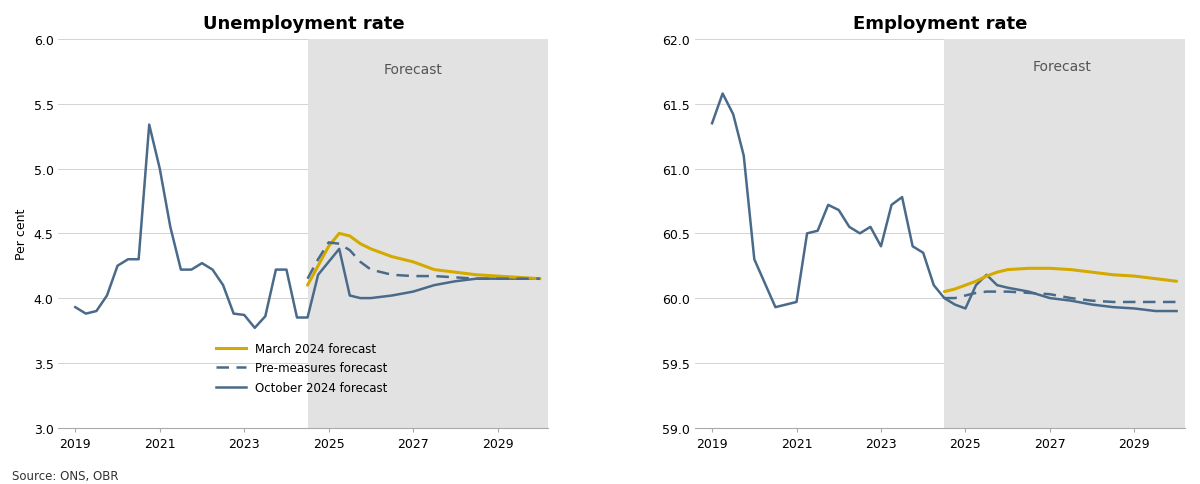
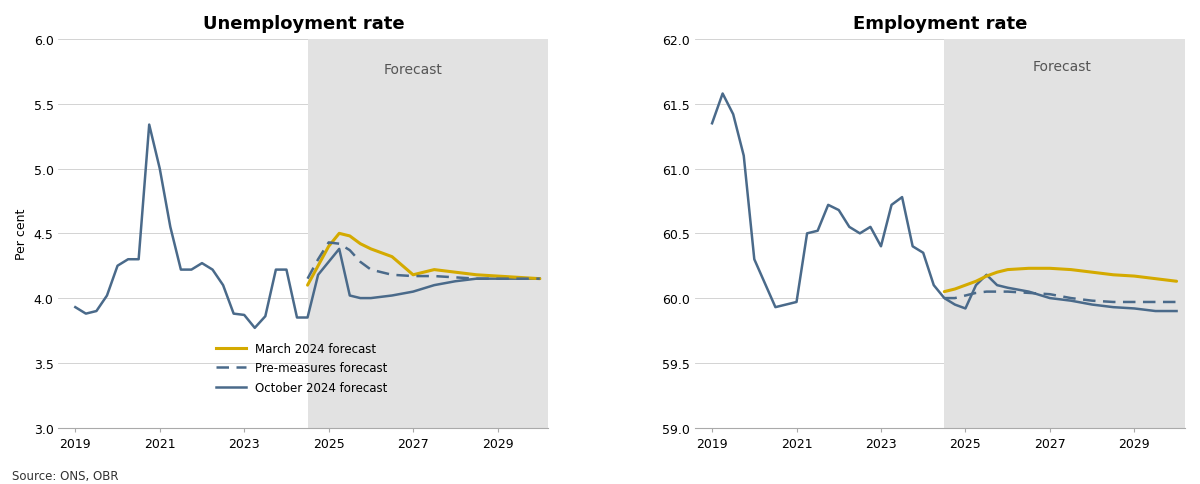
Unemployment rate/March 2024 forecast/2027: 4.28 -> 4.18
